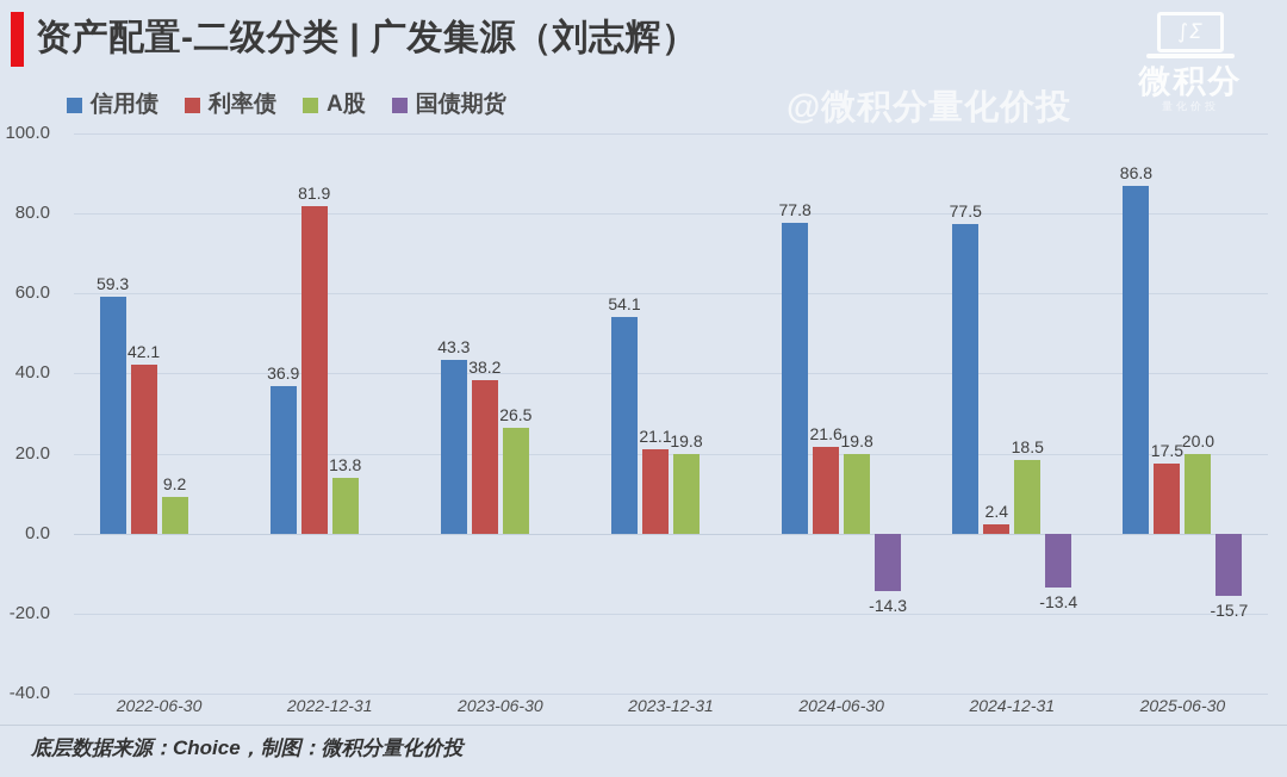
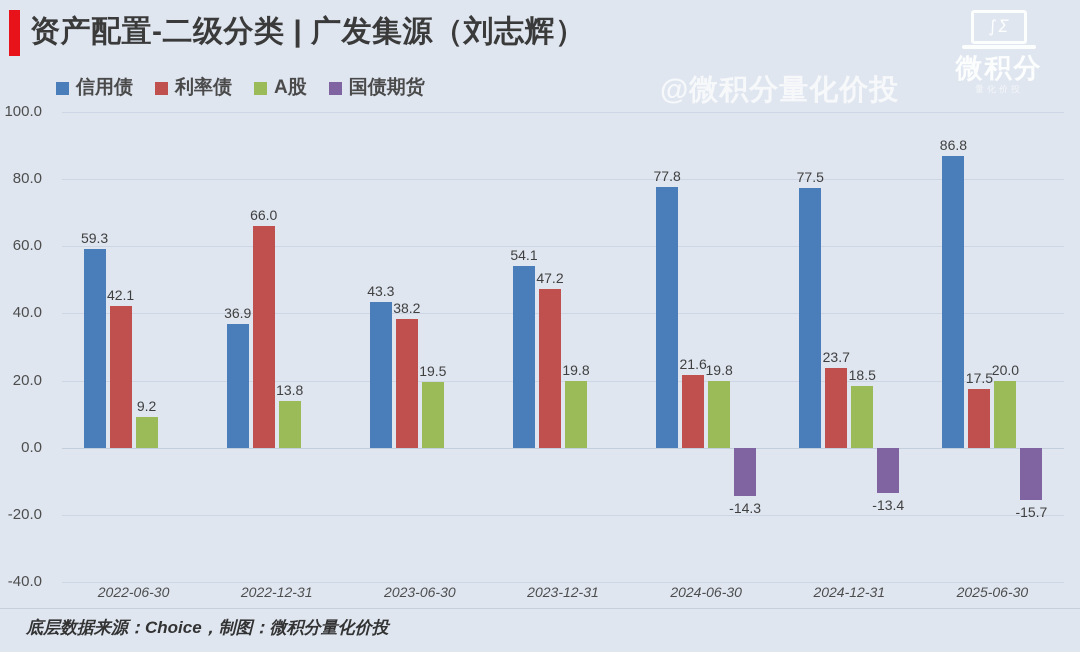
利率债/2022-12-31: 81.9 -> 66.0
A股/2023-06-30: 26.5 -> 19.5
利率债/2023-12-31: 21.1 -> 47.2
利率债/2024-12-31: 2.4 -> 23.7
